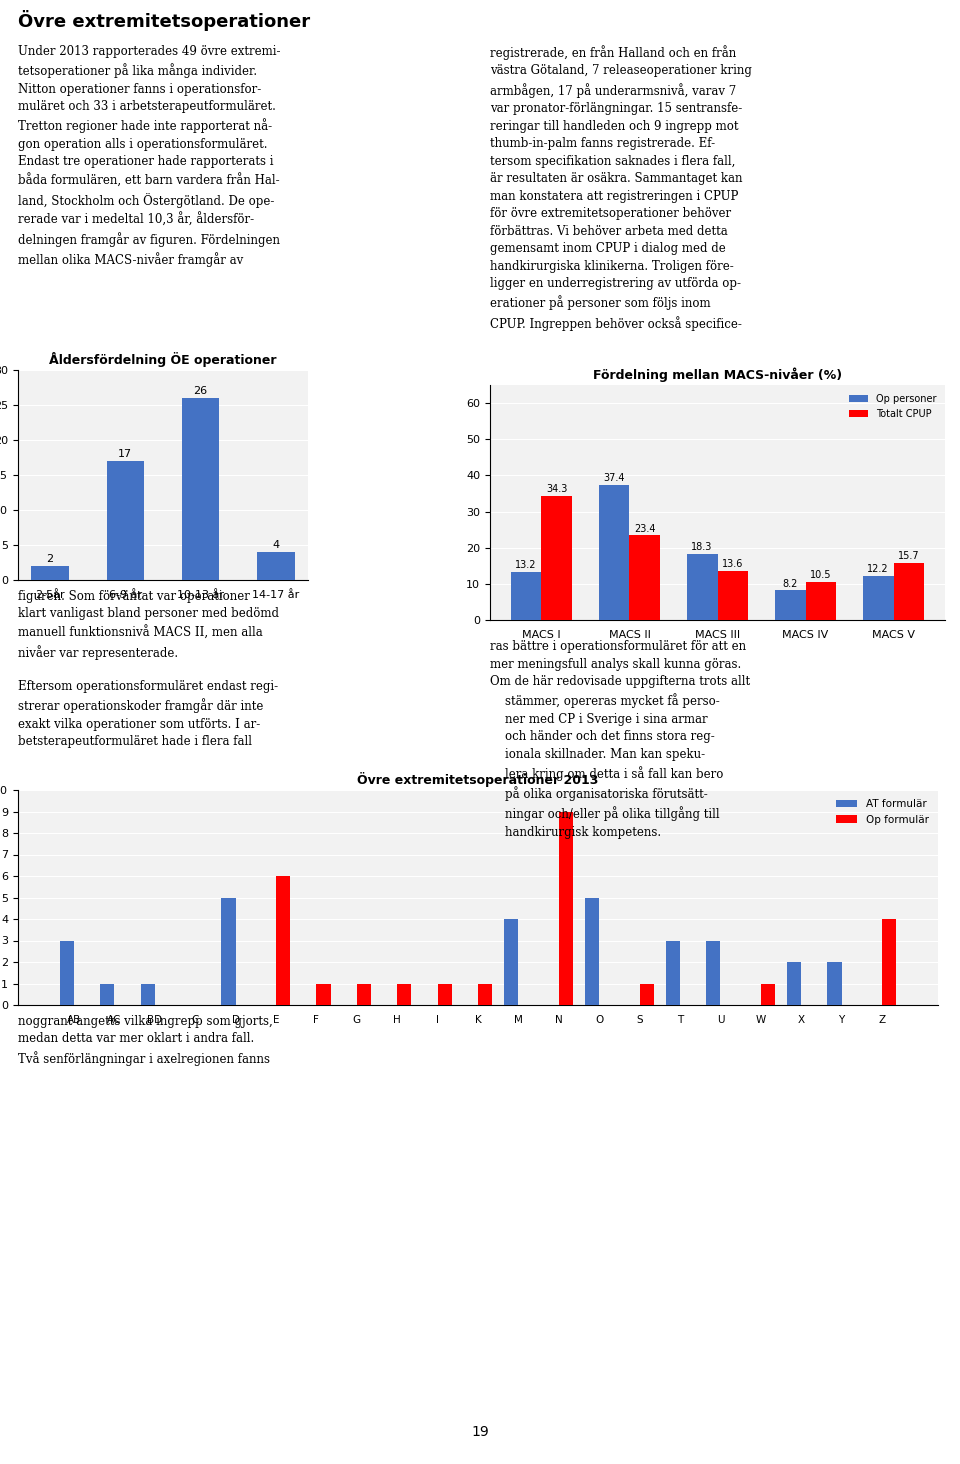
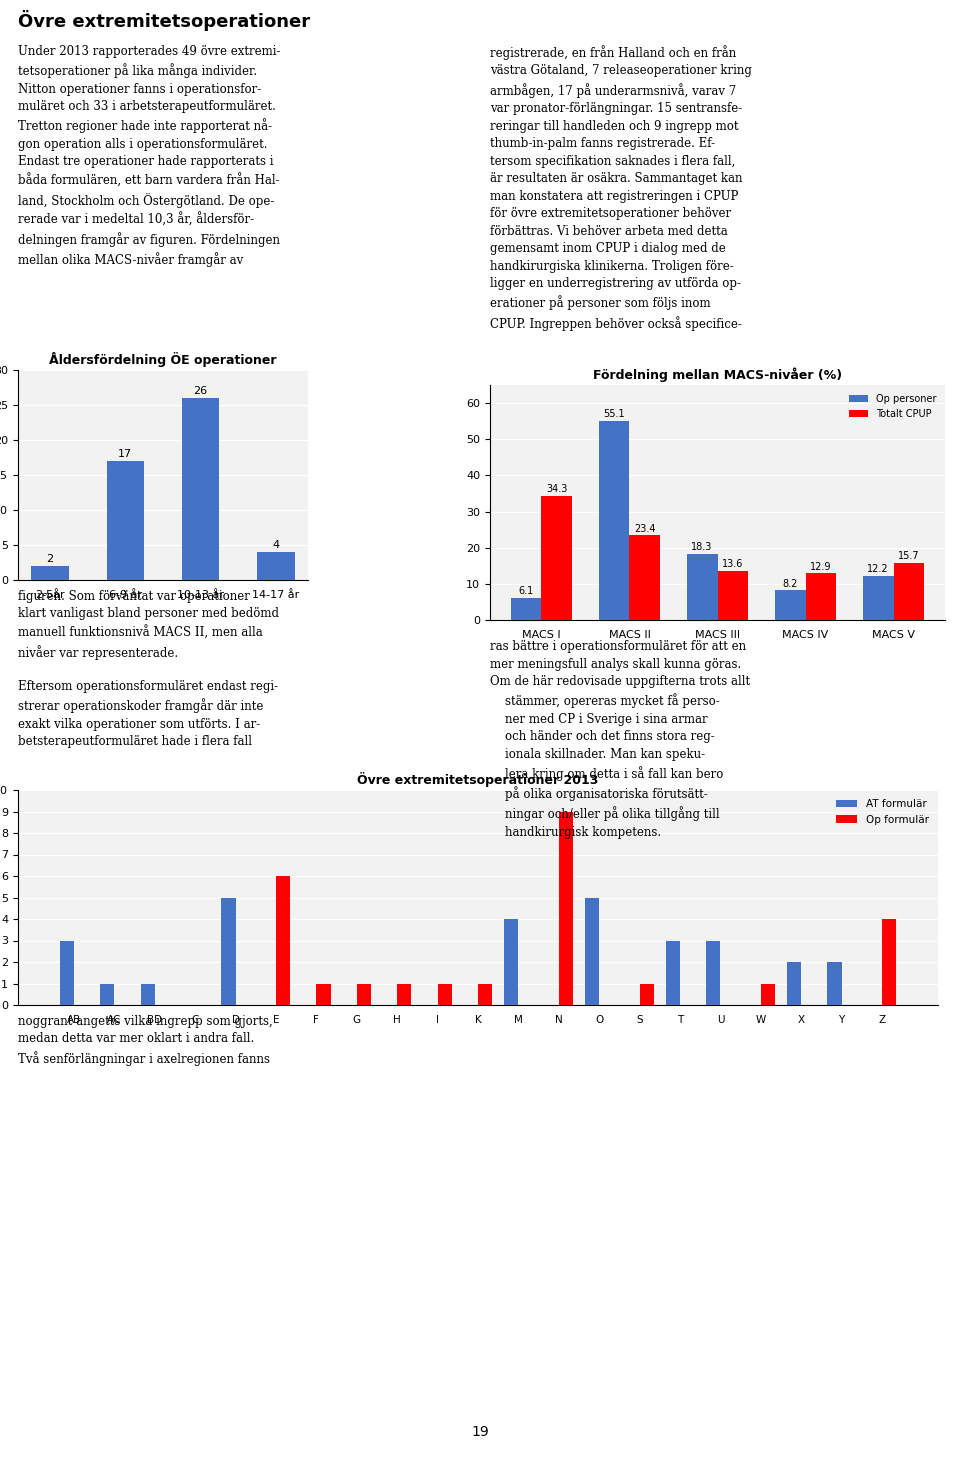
Fördelning mellan MACS-nivåer (%)/Op personer/MACS I: 13.2 -> 6.1
Fördelning mellan MACS-nivåer (%)/Op personer/MACS II: 37.4 -> 55.1
Fördelning mellan MACS-nivåer (%)/Totalt CPUP/MACS IV: 10.5 -> 12.9
